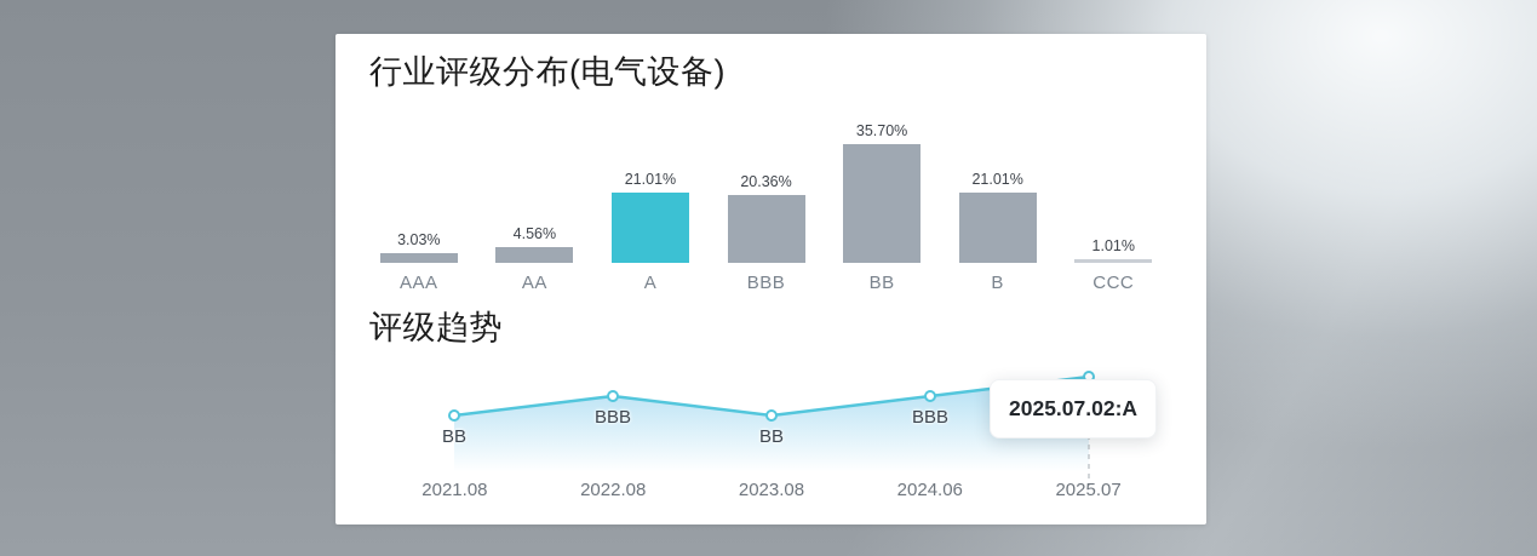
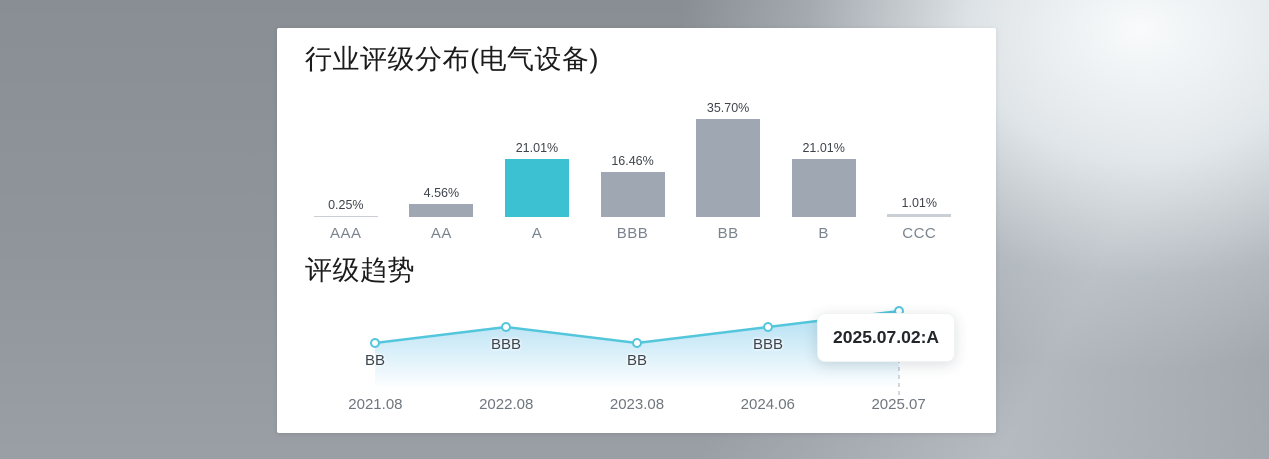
行业评级分布(电气设备)/AAA: 3.03% -> 0.25%
行业评级分布(电气设备)/BBB: 20.36% -> 16.46%
